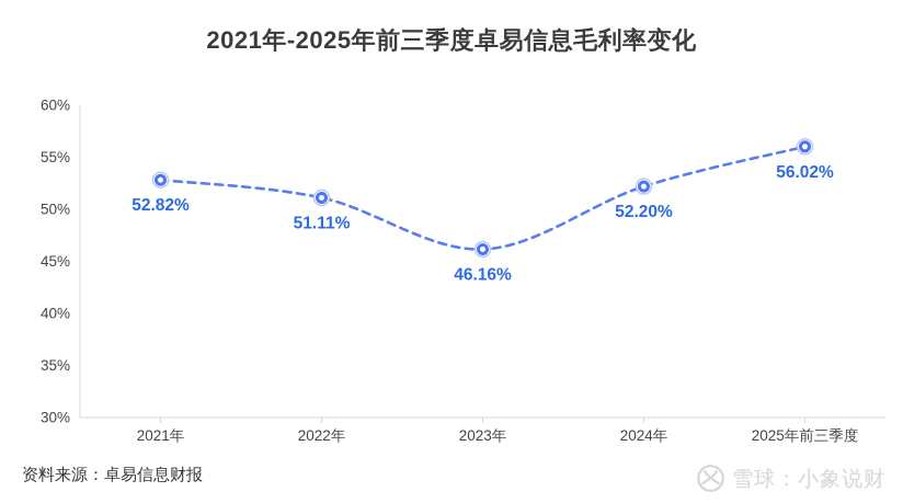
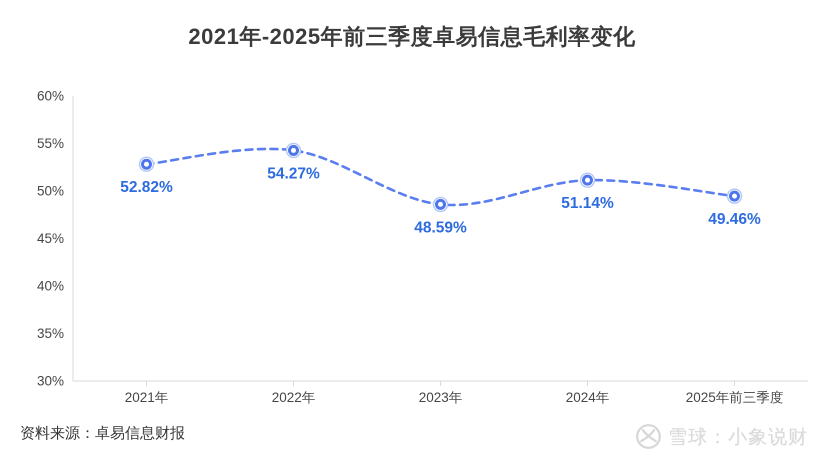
2022年: 51.11% -> 54.27%
2023年: 46.16% -> 48.59%
2024年: 52.20% -> 51.14%
2025年前三季度: 56.02% -> 49.46%
